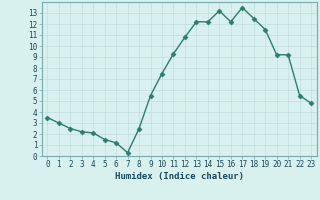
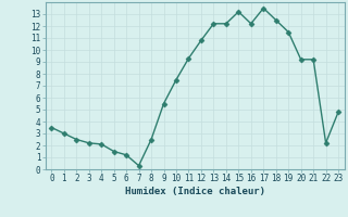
22: 5.5 -> 2.2
